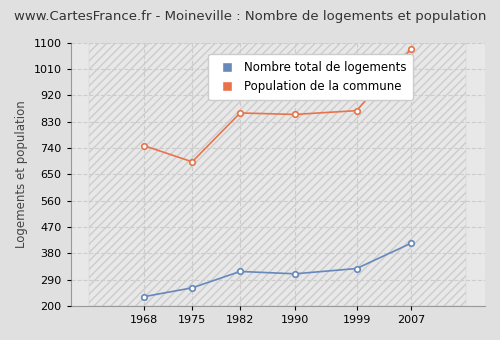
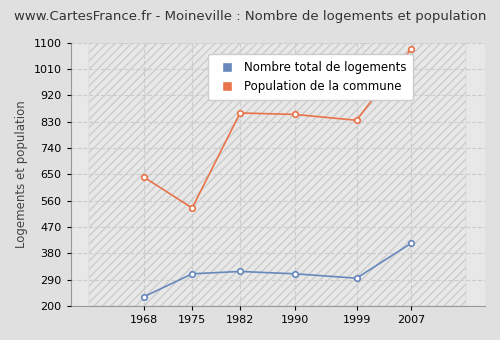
Population de la commune/1968: 748 -> 640
Nombre total de logements/1975: 262 -> 310
Population de la commune/1975: 693 -> 535
Nombre total de logements/1999: 328 -> 295
Population de la commune/1999: 868 -> 835
